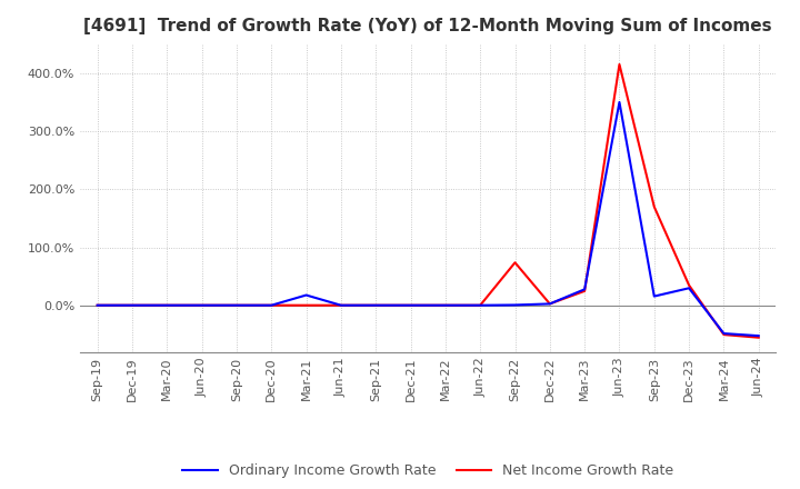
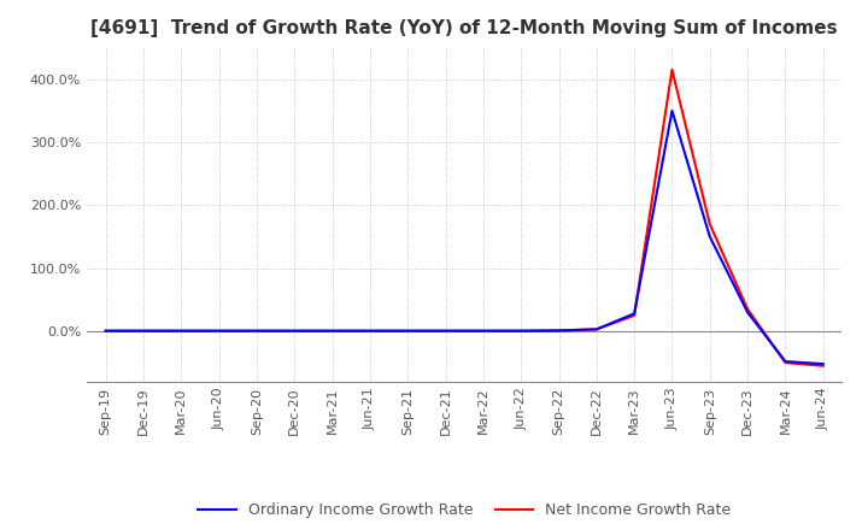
Ordinary Income Growth Rate/Mar-21: 18% -> 0%
Net Income Growth Rate/Sep-22: 74% -> 1%
Ordinary Income Growth Rate/Sep-23: 16% -> 150%
